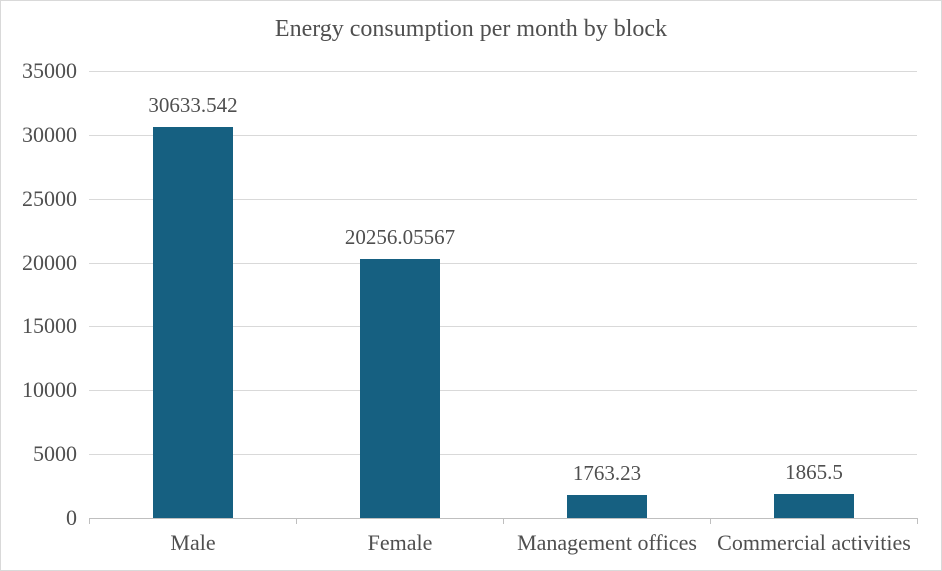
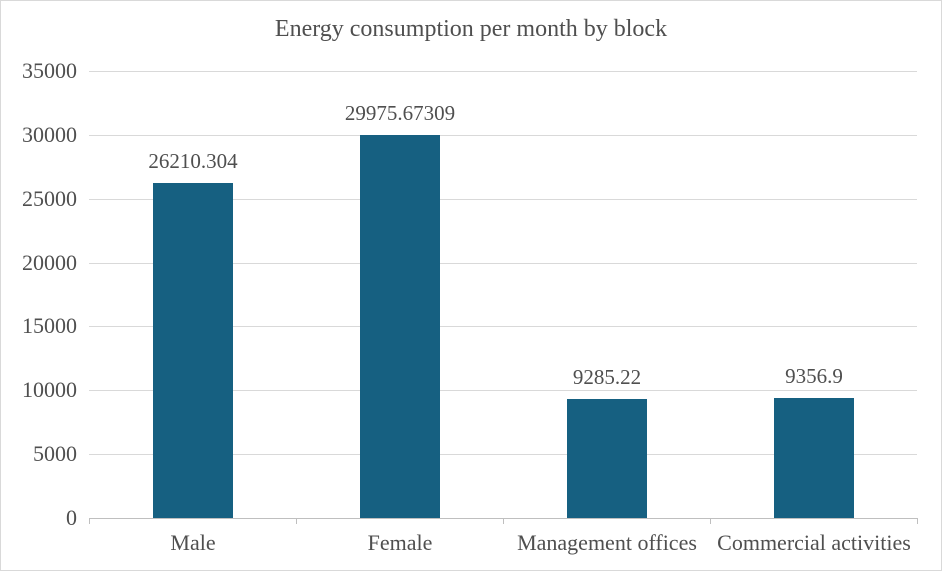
Male: 30633.542 -> 26210.304
Female: 20256.05567 -> 29975.67309
Management offices: 1763.23 -> 9285.22
Commercial activities: 1865.5 -> 9356.9
